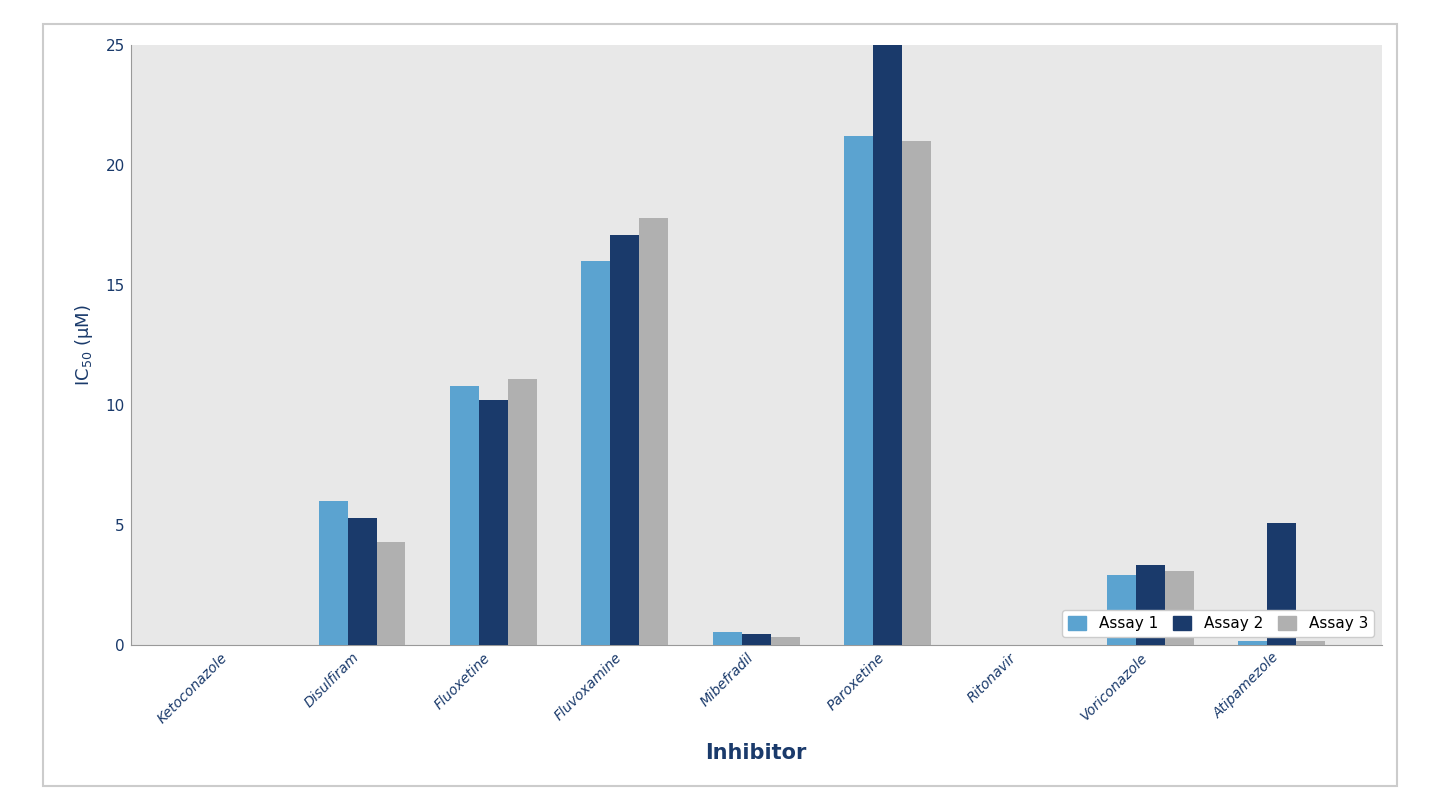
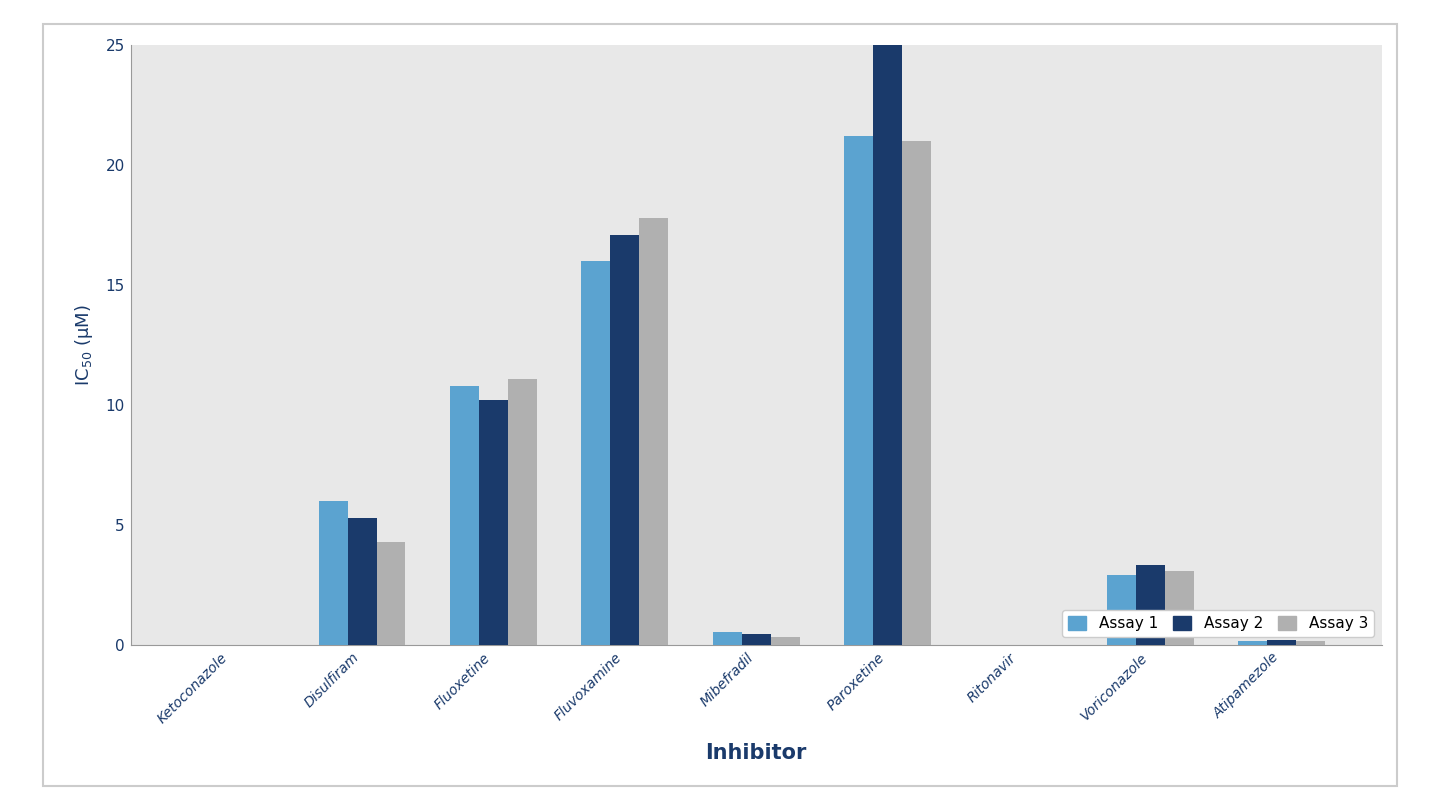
Assay 2/Atipamezole: 5.10 -> 0.20
